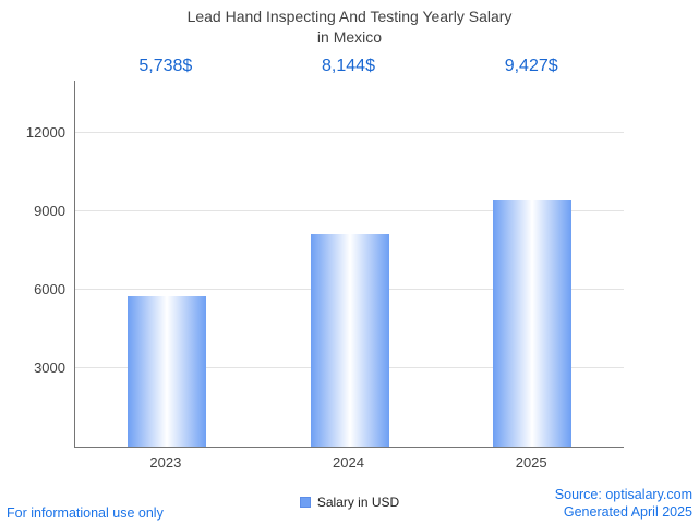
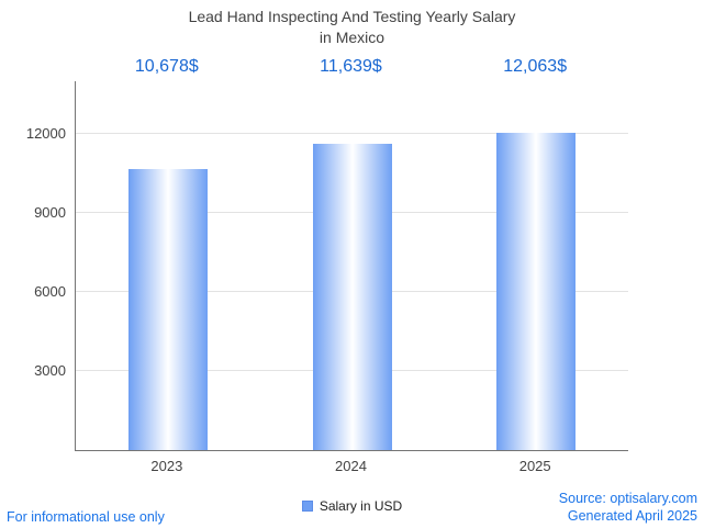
2023: 5,738 -> 10,678
2024: 8,144 -> 11,639
2025: 9,427 -> 12,063
